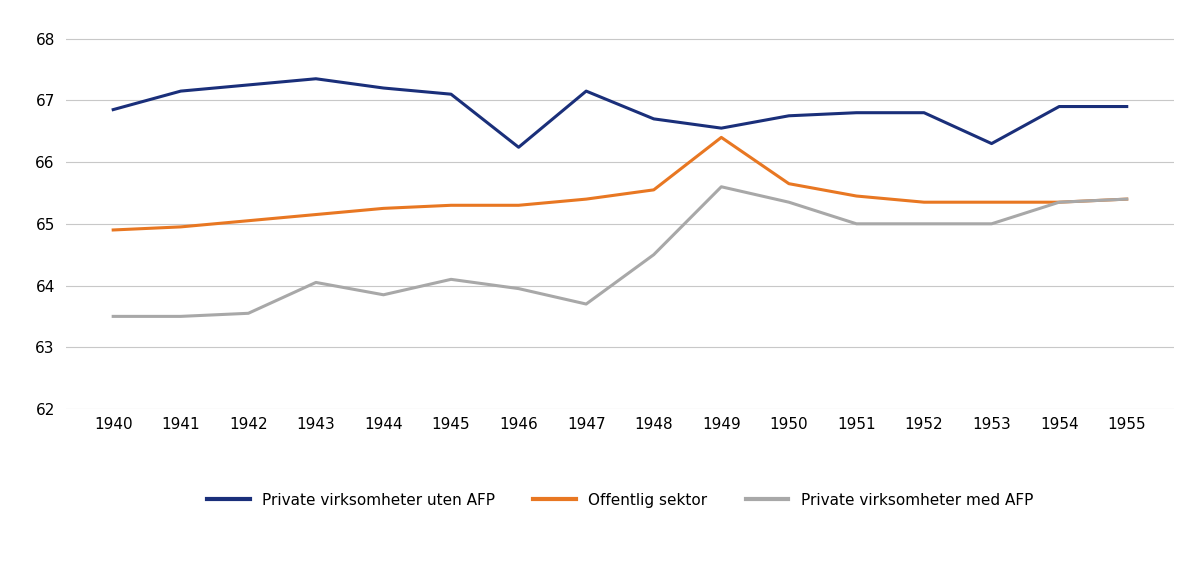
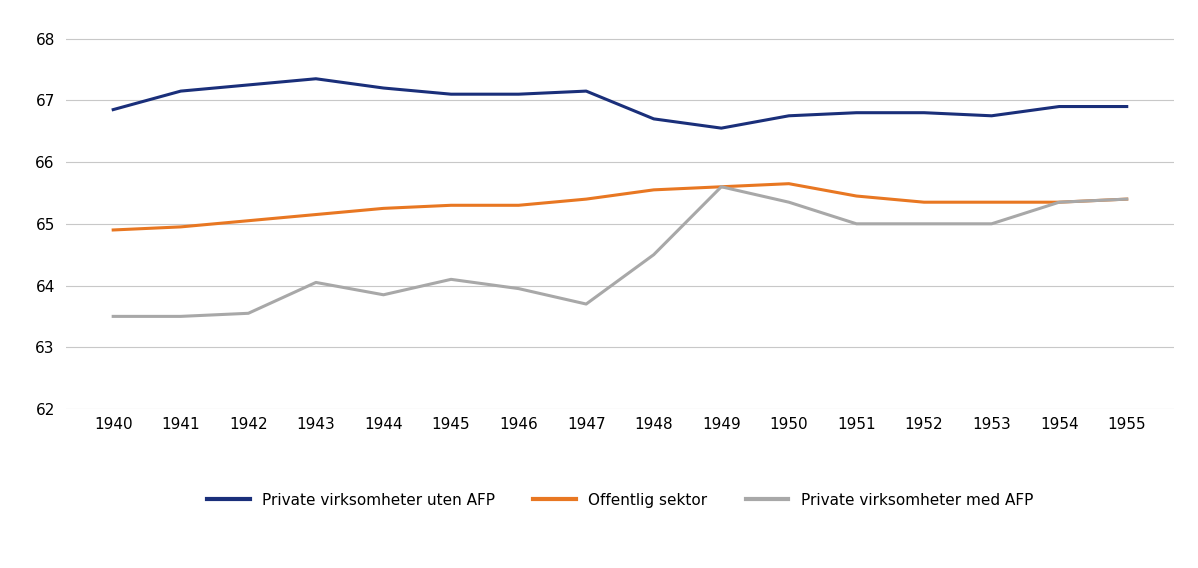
Private virksomheter uten AFP/1946: 66.24 -> 67.10
Offentlig sektor/1949: 66.40 -> 65.60
Private virksomheter uten AFP/1953: 66.30 -> 66.75
